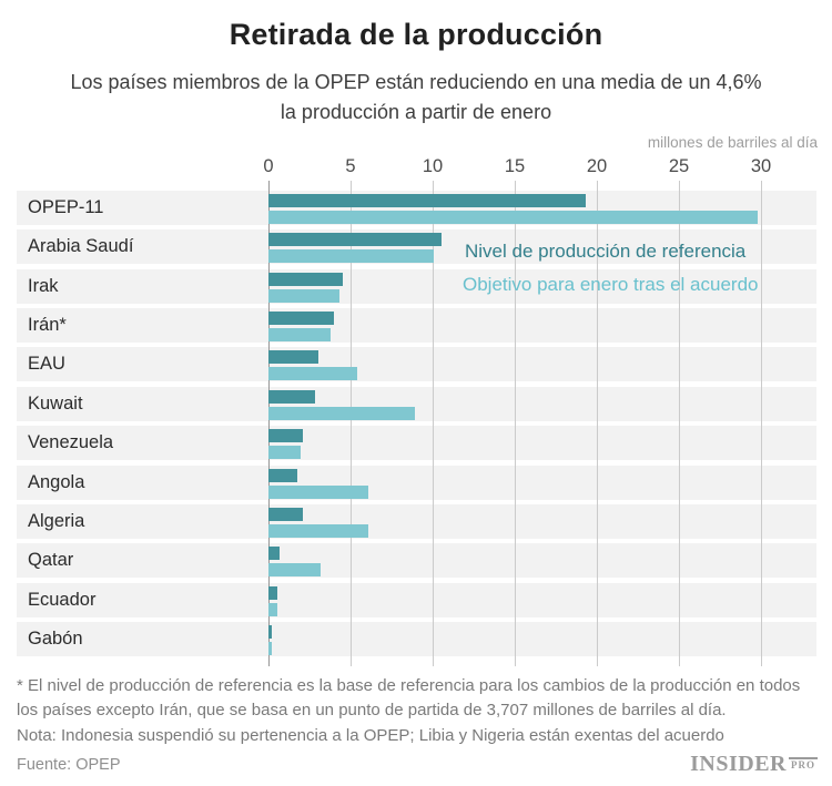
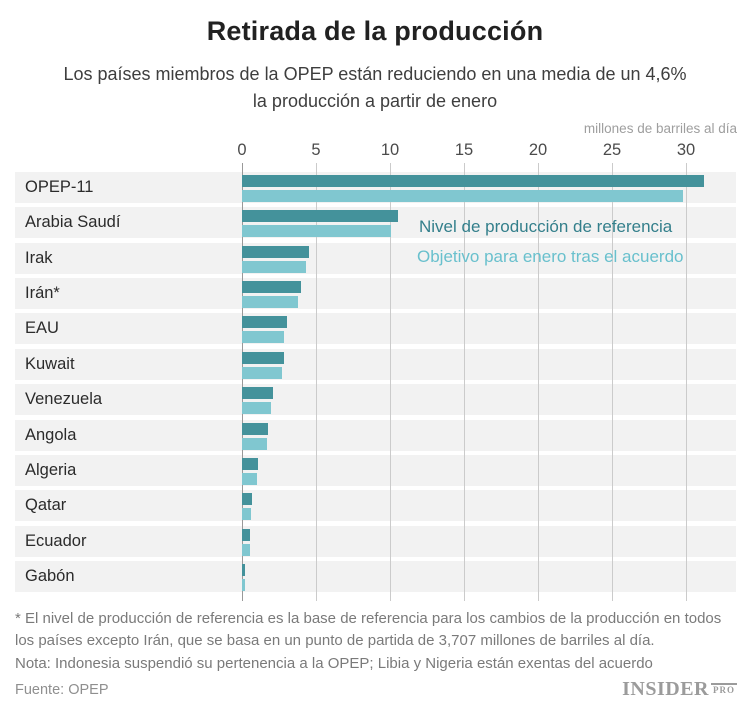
Nivel de producción de referencia/OPEP-11: 19.3 -> 31.2
Objetivo para enero tras el acuerdo/EAU: 5.4 -> 2.9
Objetivo para enero tras el acuerdo/Kuwait: 8.9 -> 2.7
Objetivo para enero tras el acuerdo/Angola: 6.1 -> 1.7
Nivel de producción de referencia/Algeria: 2.1 -> 1.1
Objetivo para enero tras el acuerdo/Algeria: 6.1 -> 1.0
Objetivo para enero tras el acuerdo/Qatar: 3.2 -> 0.6
